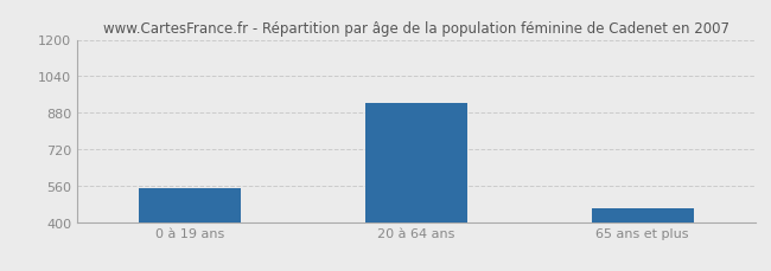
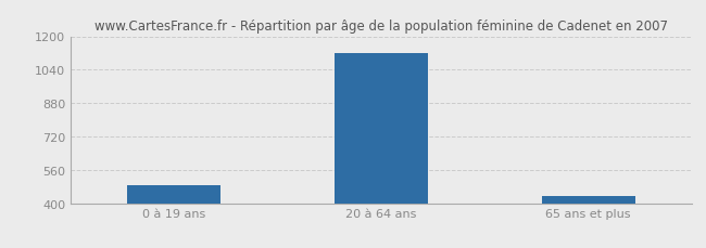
0 à 19 ans: 550 -> 490
20 à 64 ans: 920 -> 1120
65 ans et plus: 460 -> 430
